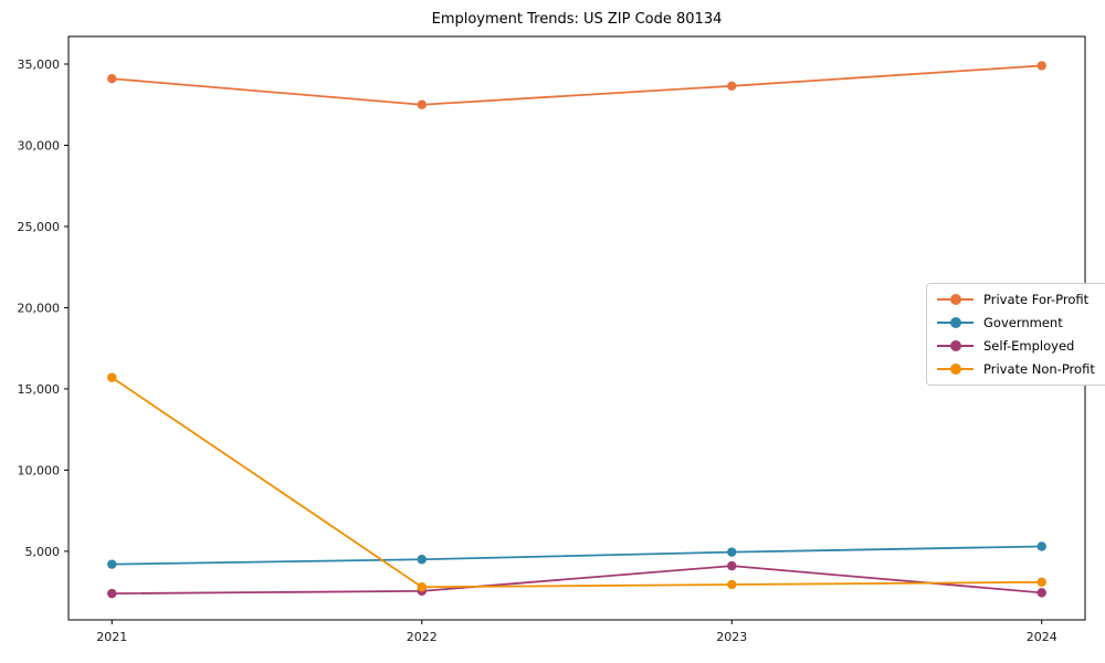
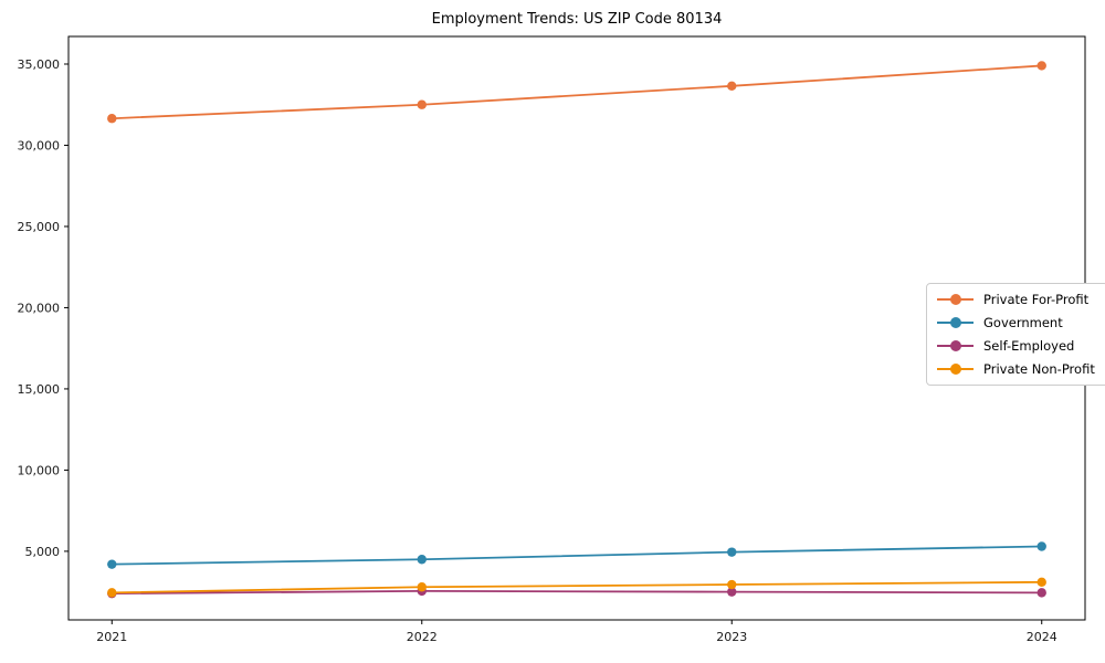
Private For-Profit/2021: 34100 -> 31600
Private Non-Profit/2021: 15700 -> 2400
Self-Employed/2023: 4100 -> 2500
